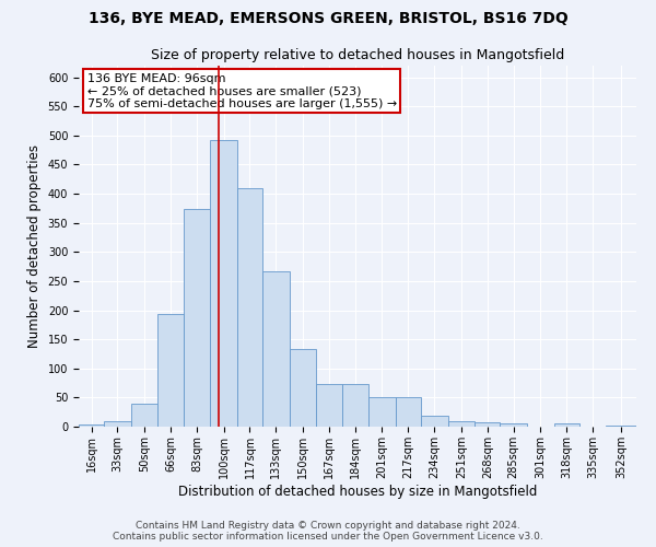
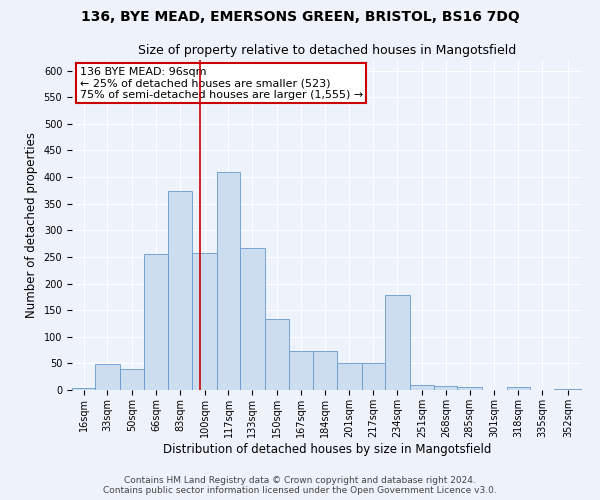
33sqm: 10 -> 48
66sqm: 193 -> 256
100sqm: 493 -> 258
234sqm: 18 -> 178
